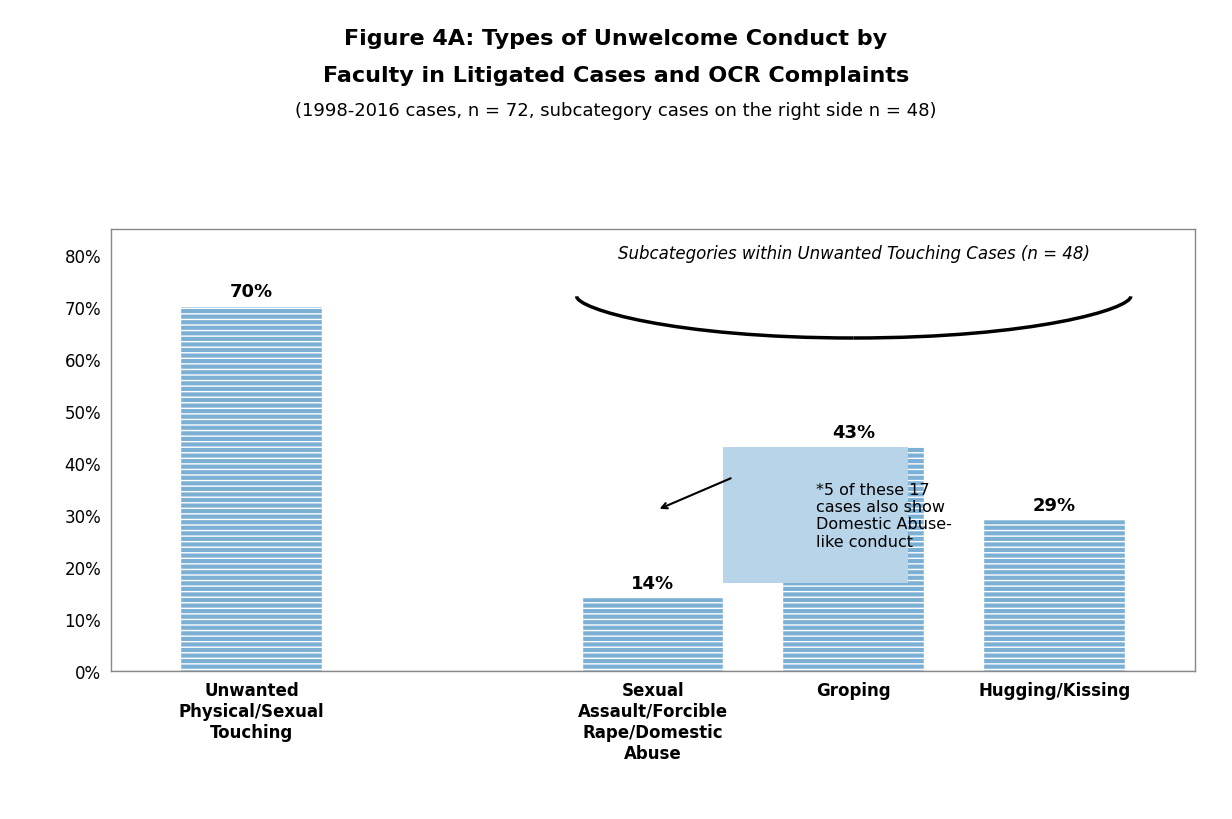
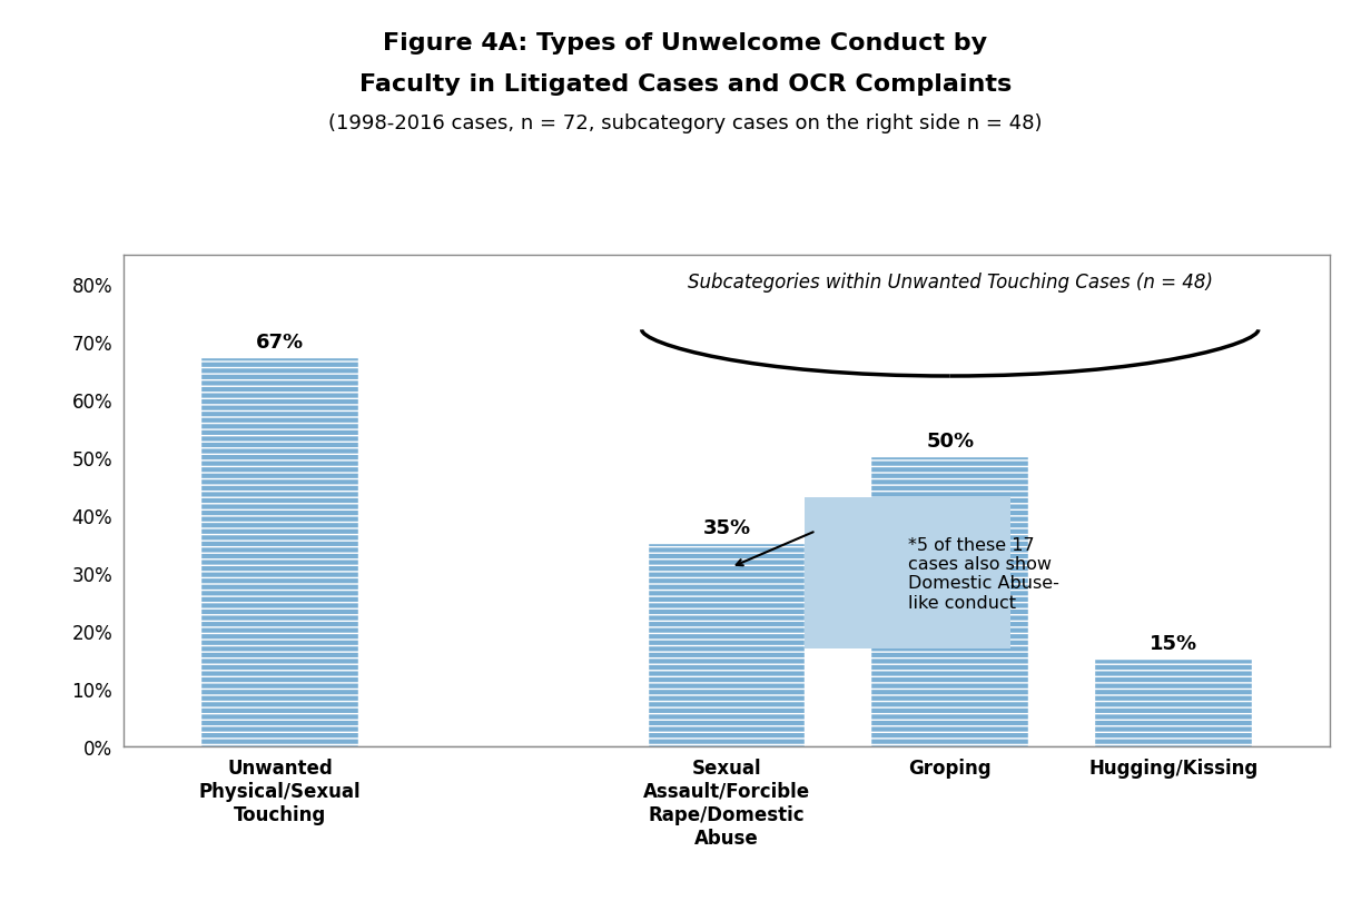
Unwanted Physical/Sexual Touching: 70% -> 67%
Sexual Assault/Forcible Rape/Domestic Abuse: 14% -> 35%
Groping: 43% -> 50%
Hugging/Kissing: 29% -> 15%
